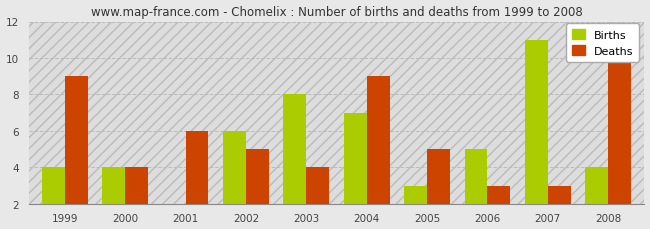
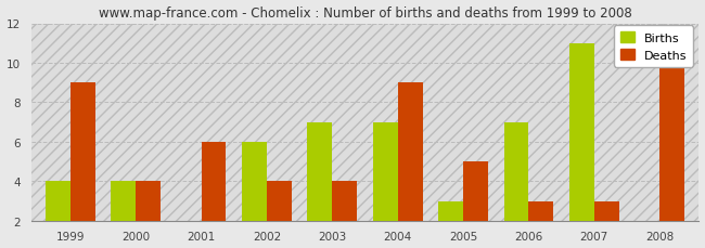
Deaths/2002: 5 -> 4
Births/2003: 8 -> 7
Births/2006: 5 -> 7
Births/2008: 4 -> 2
